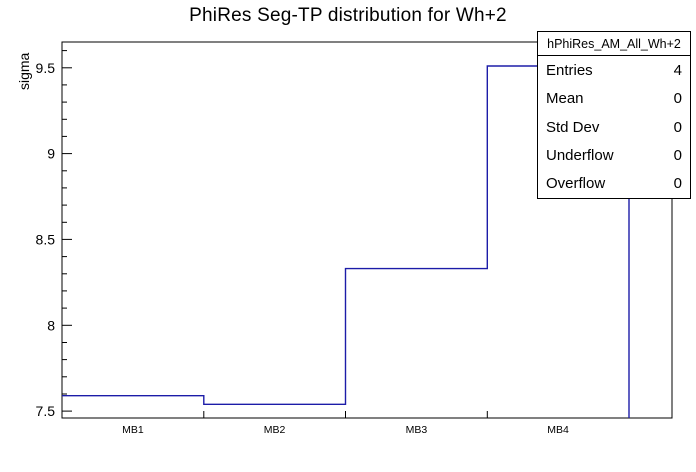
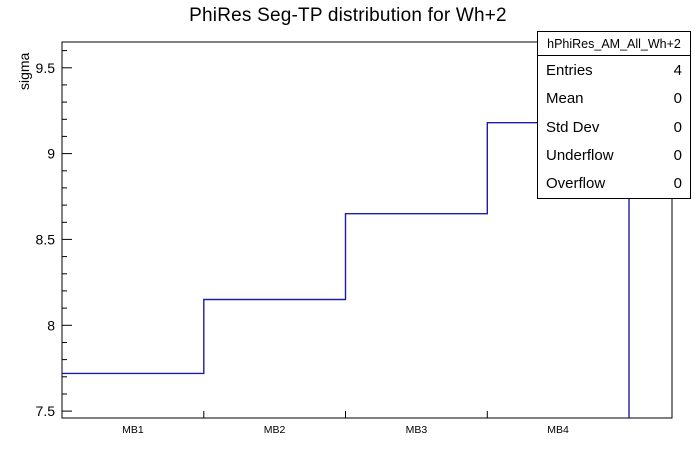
MB1: 7.59 -> 7.72
MB2: 7.54 -> 8.15
MB3: 8.33 -> 8.65
MB4: 9.51 -> 9.18
